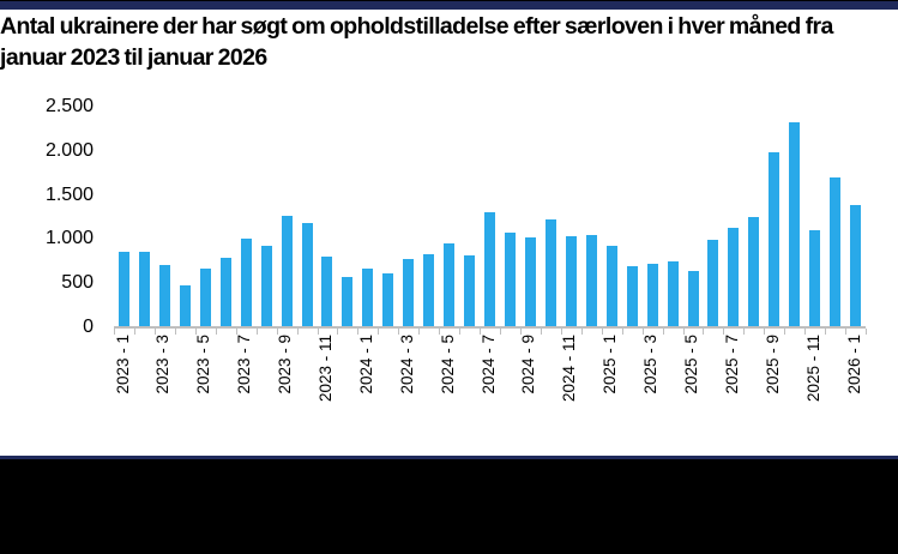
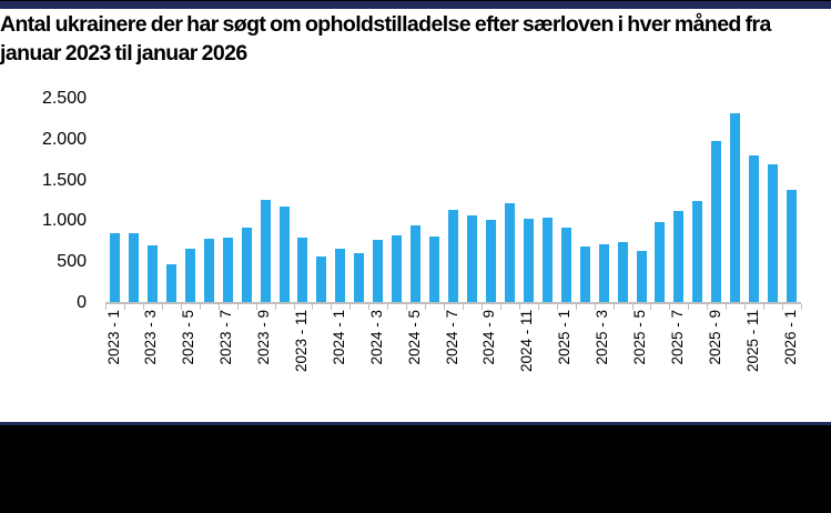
2023-7: 1000 -> 800
2024-7: 1300 -> 1100
2025-11: 1100 -> 1800
